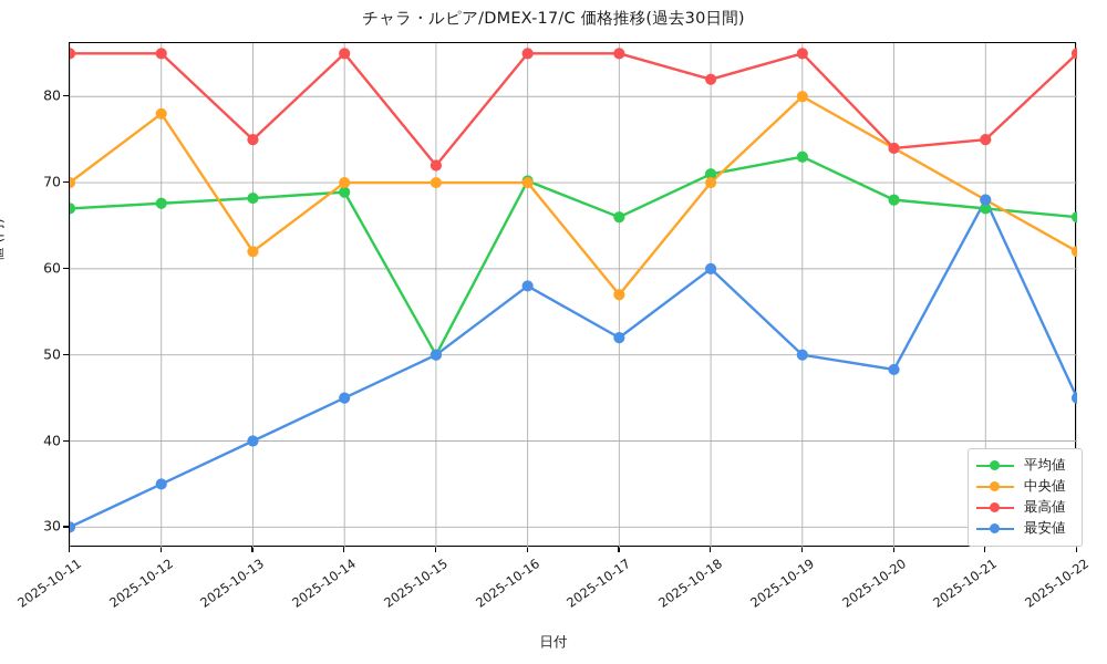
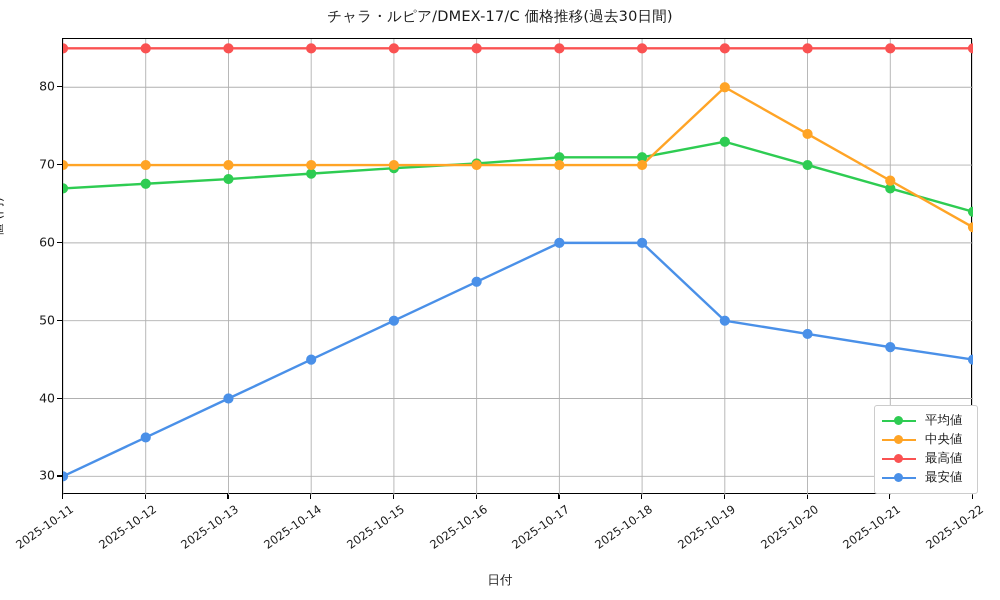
中央値/2025-10-12: 78 -> 70
中央値/2025-10-13: 62 -> 70
最高値/2025-10-13: 75 -> 85
平均値/2025-10-15: 50 -> 70
最高値/2025-10-15: 72 -> 85
最安値/2025-10-16: 58 -> 55
平均値/2025-10-17: 66 -> 71
中央値/2025-10-17: 57 -> 70
最安値/2025-10-17: 52 -> 60
最高値/2025-10-18: 82 -> 85
平均値/2025-10-20: 68 -> 70
最高値/2025-10-20: 74 -> 85
最高値/2025-10-21: 75 -> 85
最安値/2025-10-21: 68 -> 47
平均値/2025-10-22: 66 -> 64
